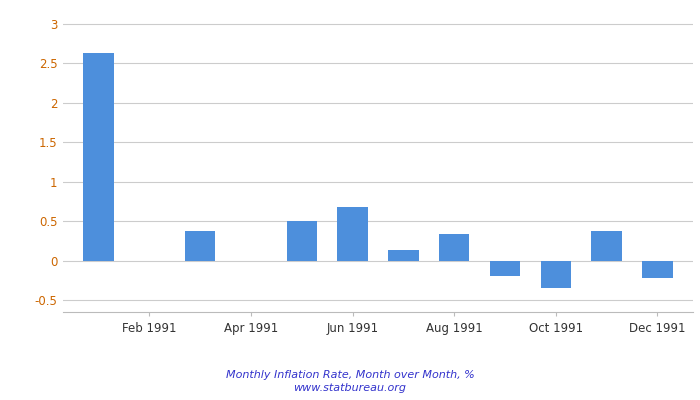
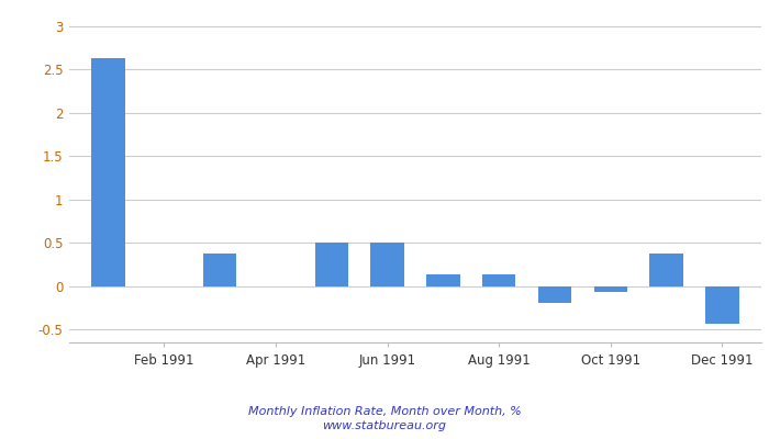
Jun 1991: 0.68 -> 0.50
Aug 1991: 0.34 -> 0.13
Oct 1991: -0.34 -> -0.07
Dec 1991: -0.22 -> -0.43
